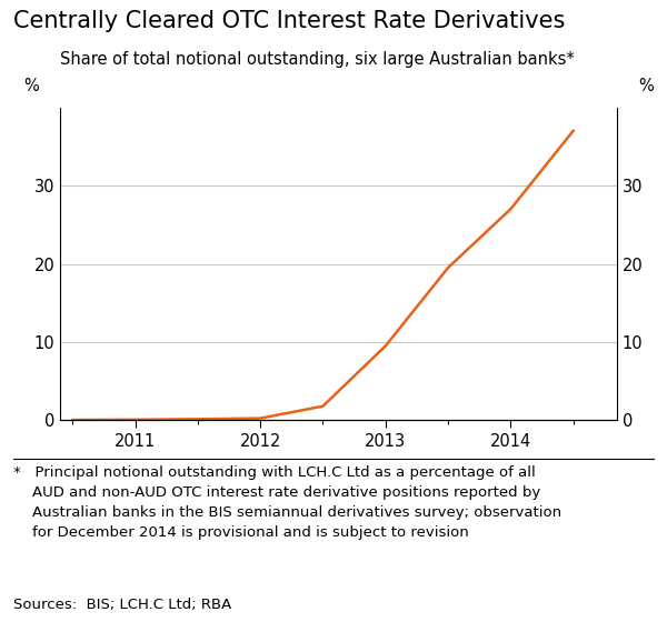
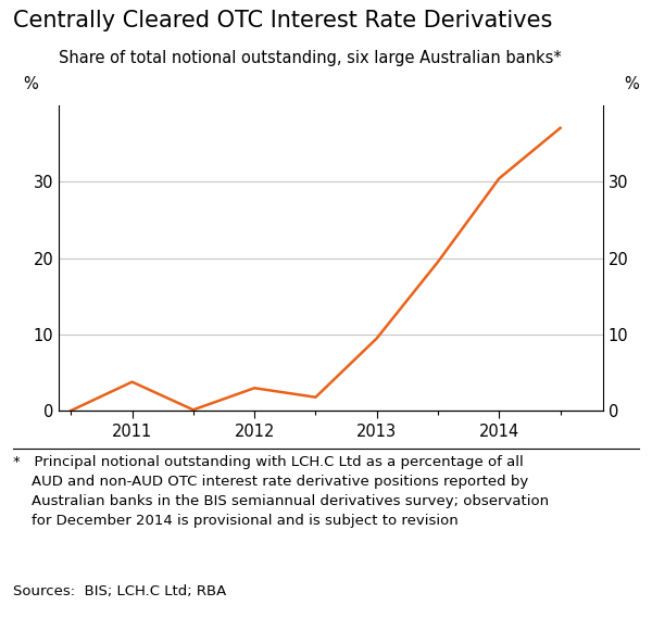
2011: 0.1 -> 3.8
2012: 0.2 -> 3.0
2014: 27.0 -> 30.4
